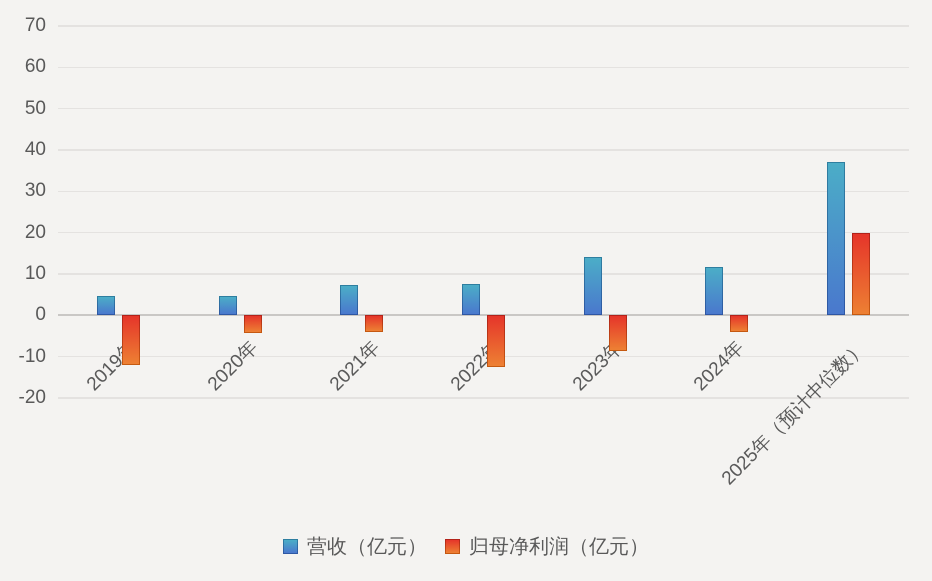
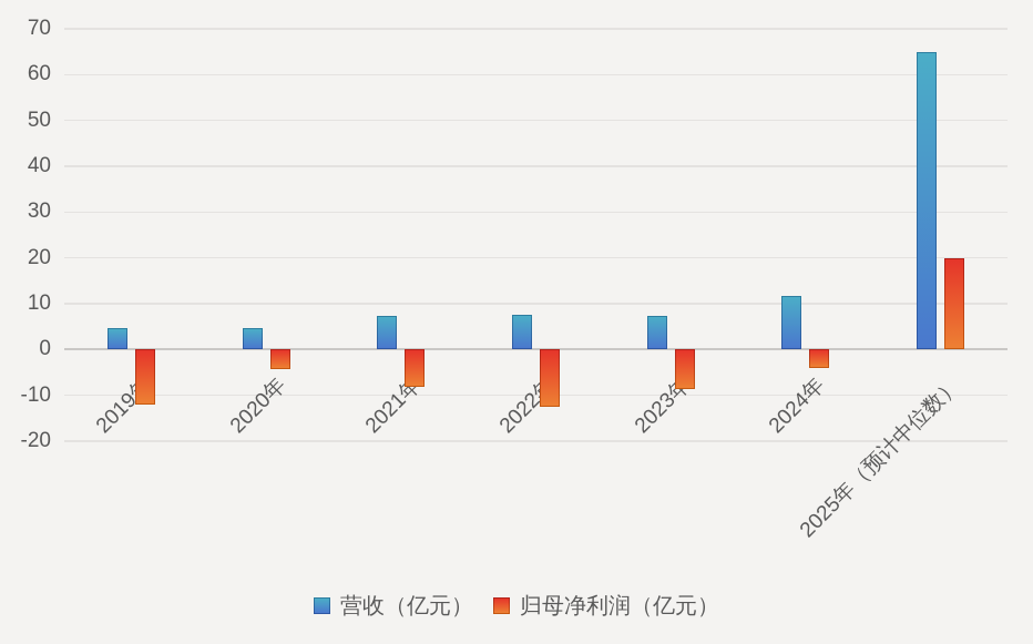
归母净利润（亿元）/2021年: -4 -> -8
营收（亿元）/2023年: 14 -> 7
营收（亿元）/2025年（预计中位数）: 37 -> 65
